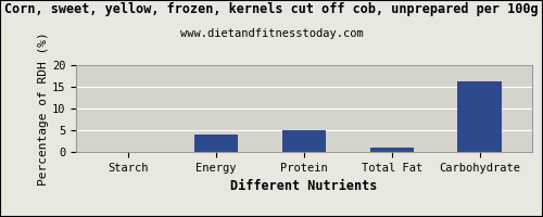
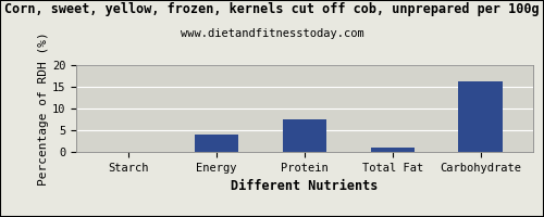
Protein: 5.0 -> 7.5
